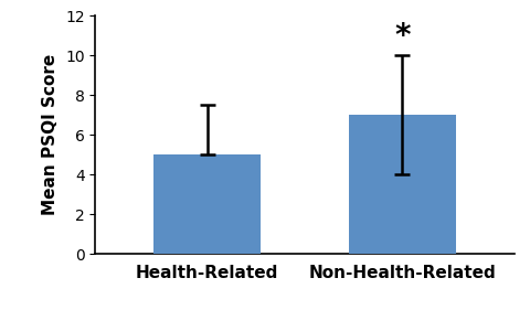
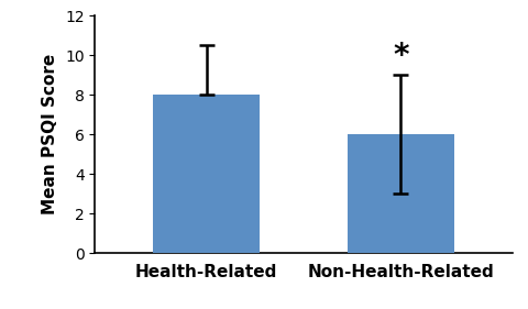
Health-Related: 5 -> 8
Non-Health-Related: 7 -> 6
